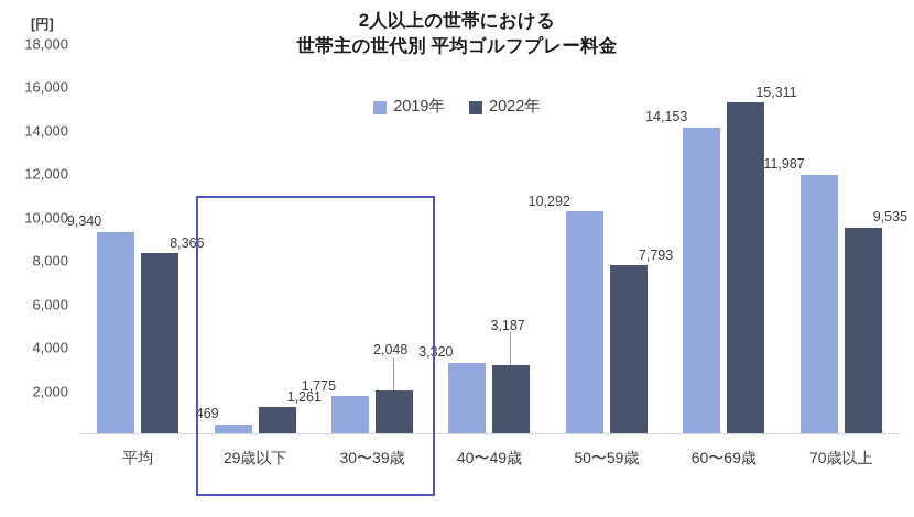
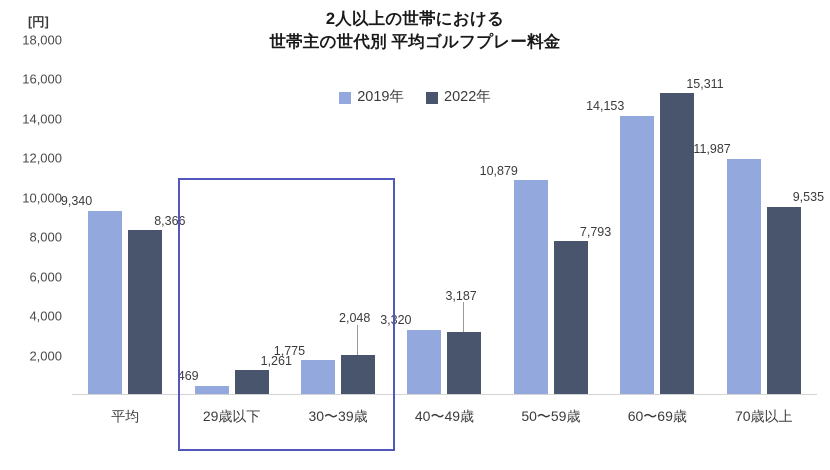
2019年/50〜59歳: 10,292 -> 10,879
